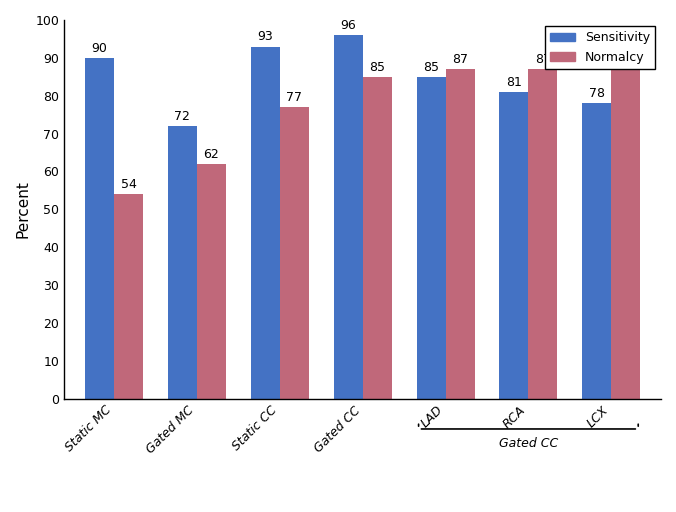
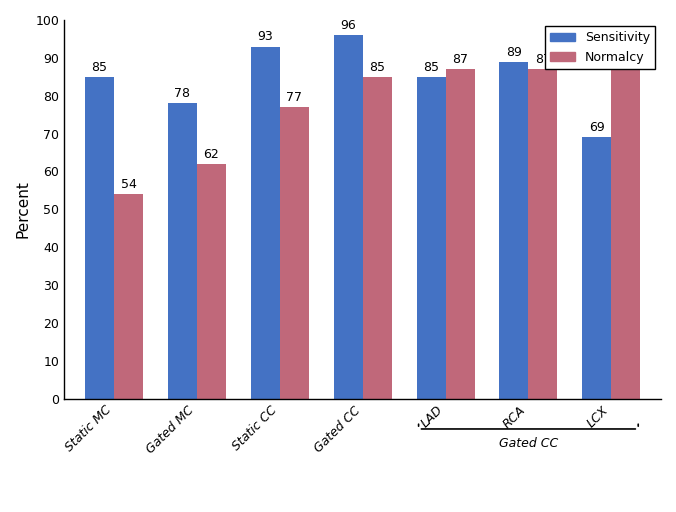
Sensitivity/Static MC: 90 -> 85
Sensitivity/Gated MC: 72 -> 78
Sensitivity/RCA: 81 -> 89
Sensitivity/LCX: 78 -> 69
